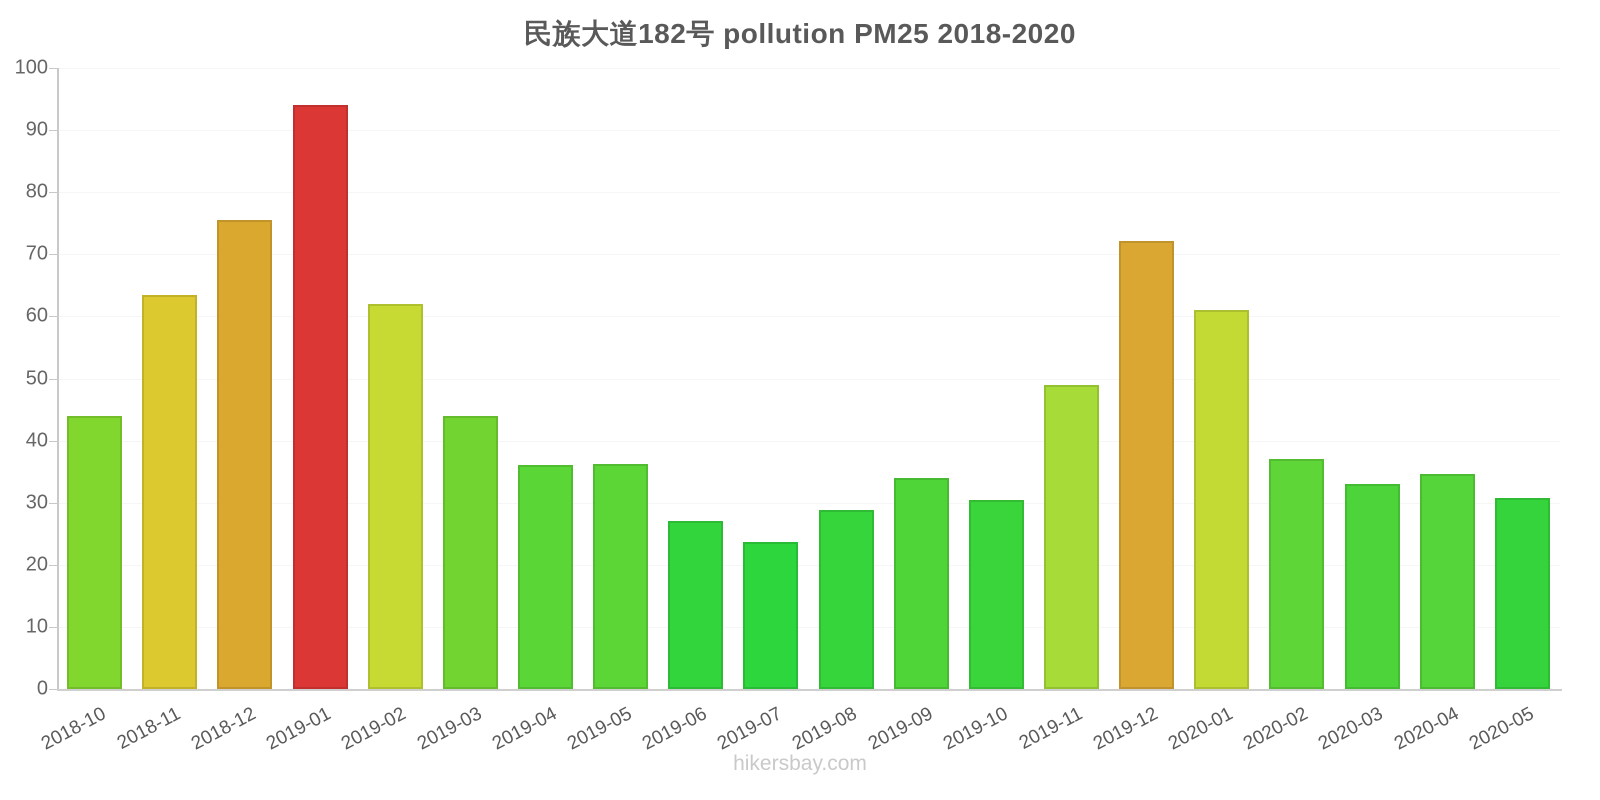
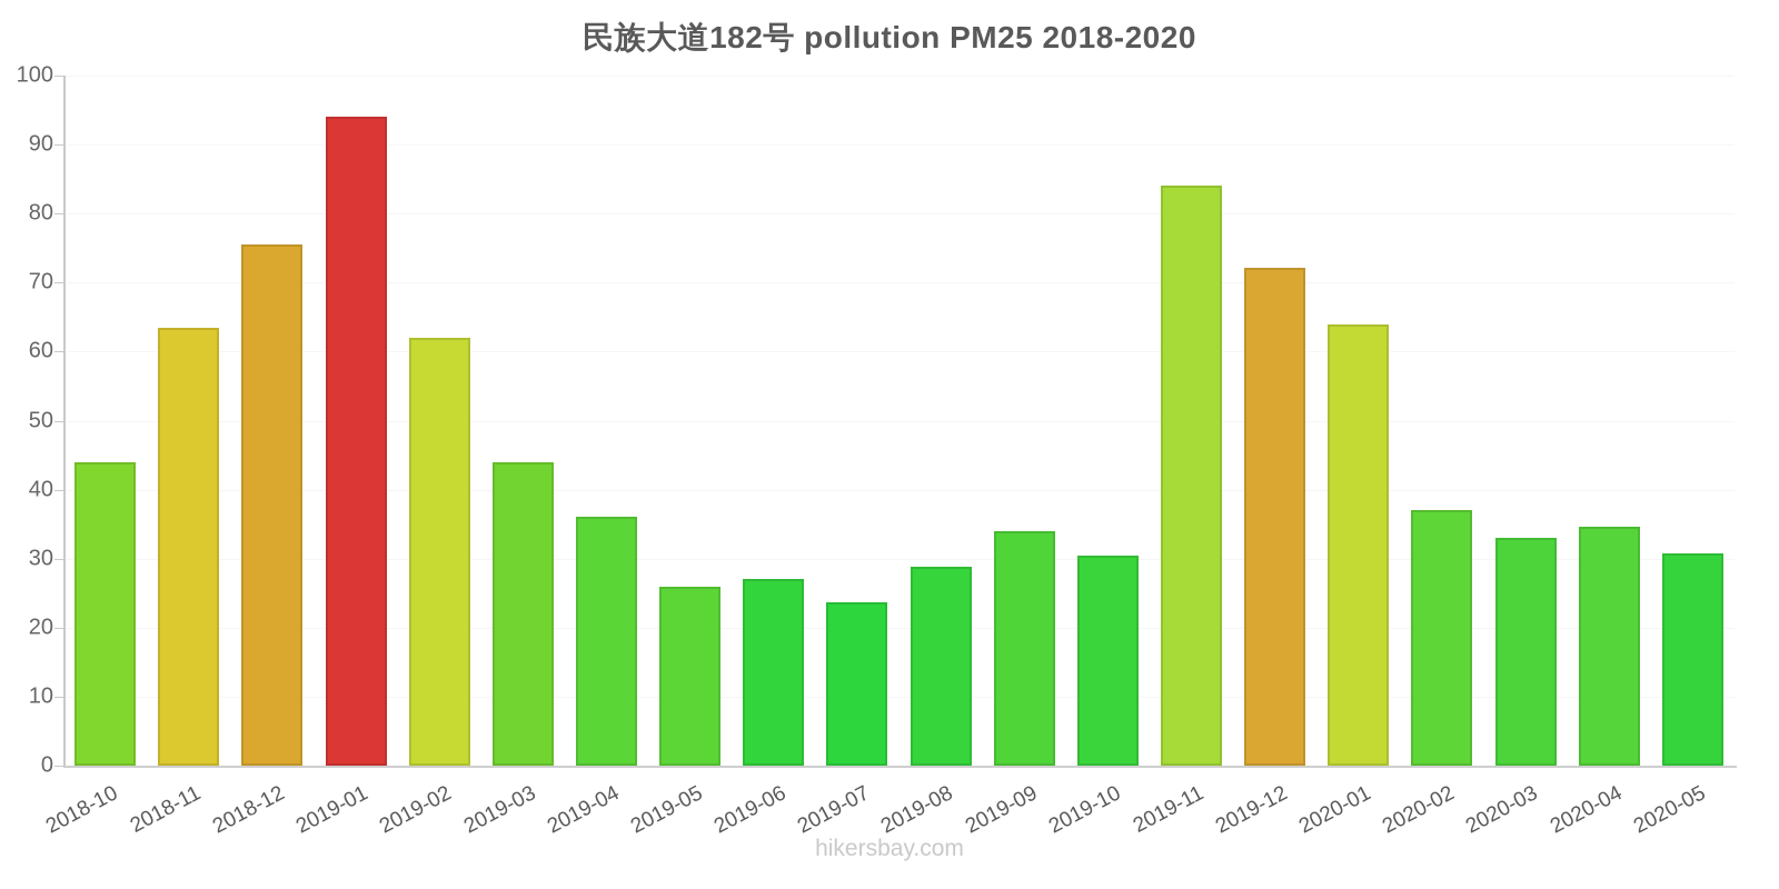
2019-05: 36 -> 26
2019-11: 49 -> 84
2020-01: 61 -> 64
